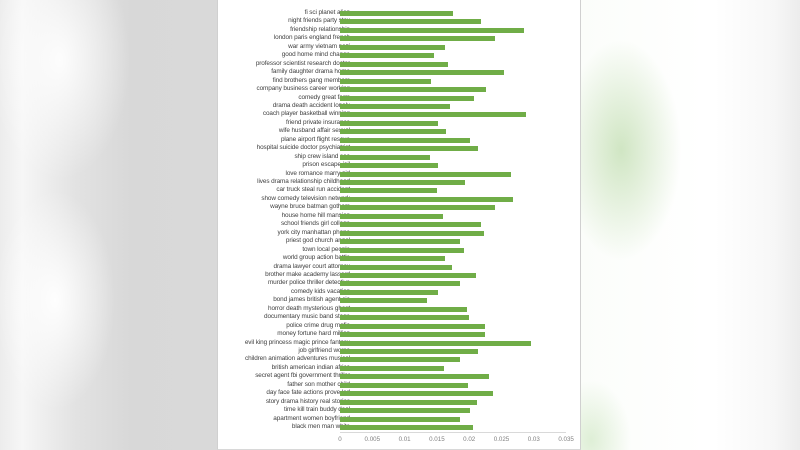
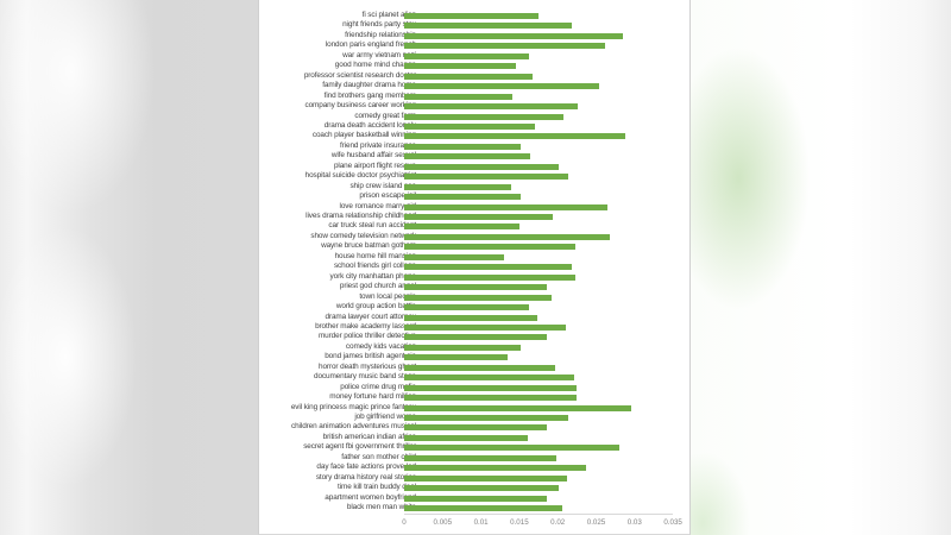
london paris england french: 0.024 -> 0.026
wayne bruce batman gotham: 0.024 -> 0.022
house home hill mansion: 0.016 -> 0.013
documentary music band stage: 0.020 -> 0.022
secret agent fbi government thriller: 0.023 -> 0.028
